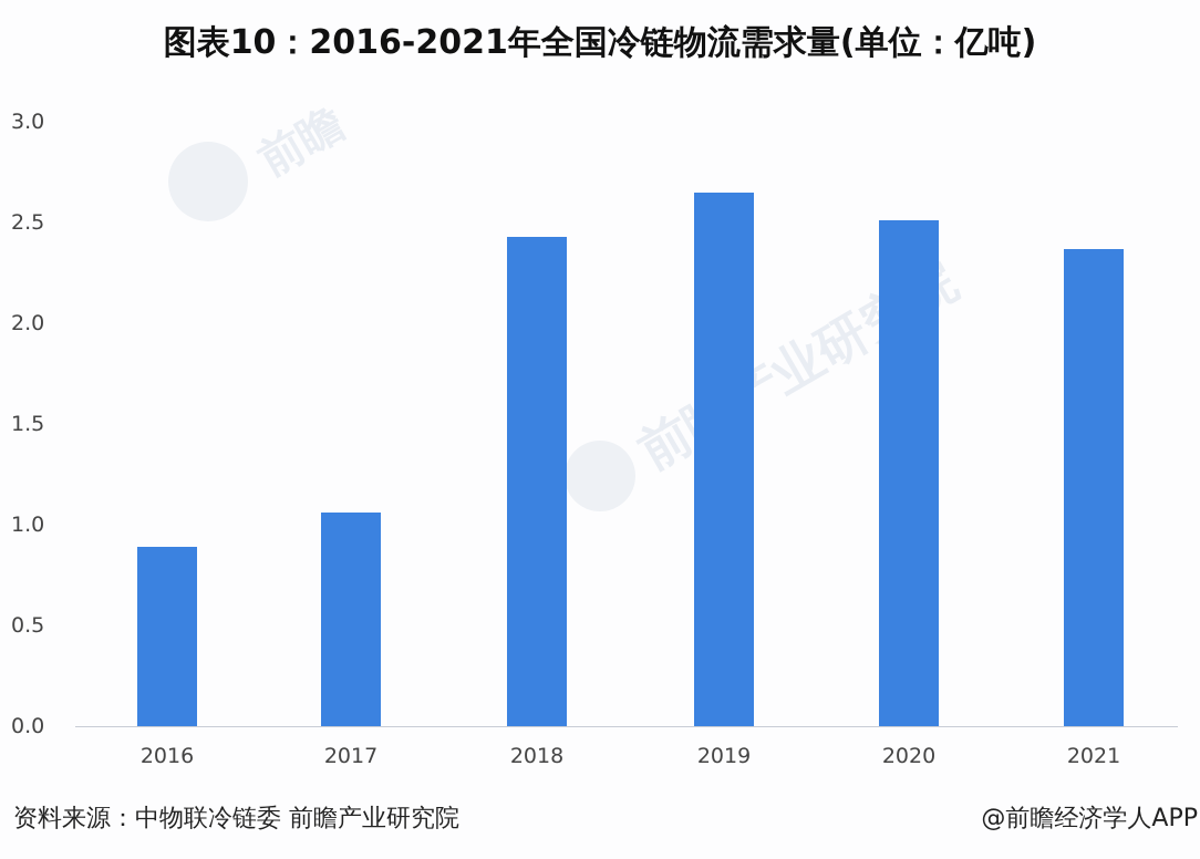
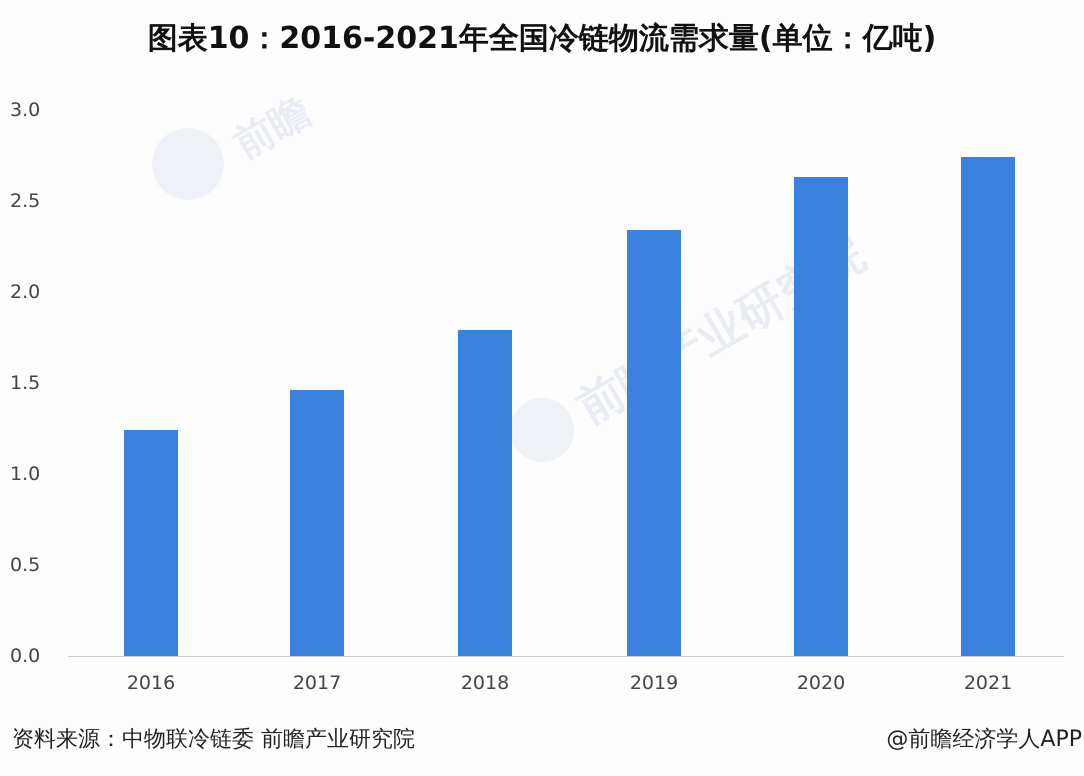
2016: 0.89 -> 1.24
2017: 1.06 -> 1.46
2018: 2.43 -> 1.79
2019: 2.65 -> 2.34
2020: 2.51 -> 2.63
2021: 2.37 -> 2.74
